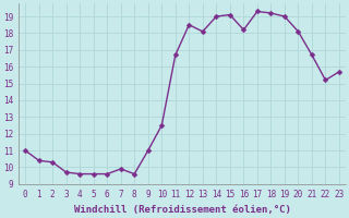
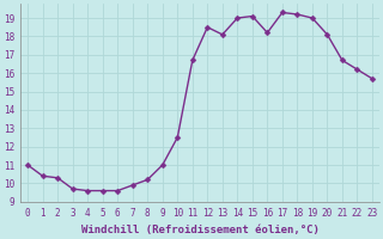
8: 9.6 -> 10.2
22: 15.2 -> 16.2
